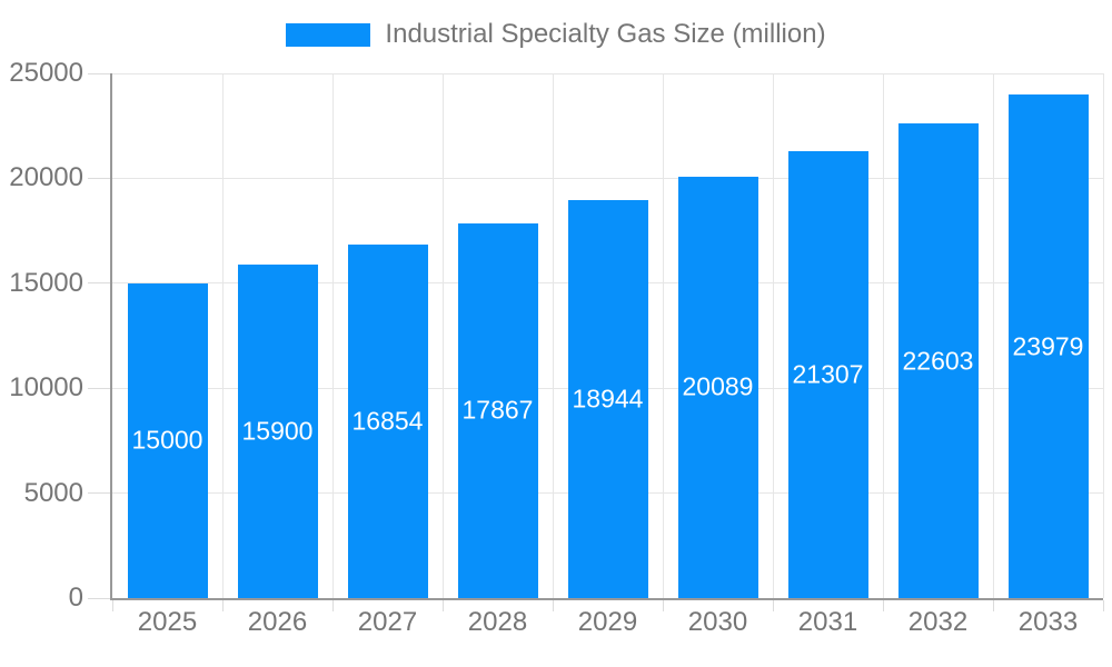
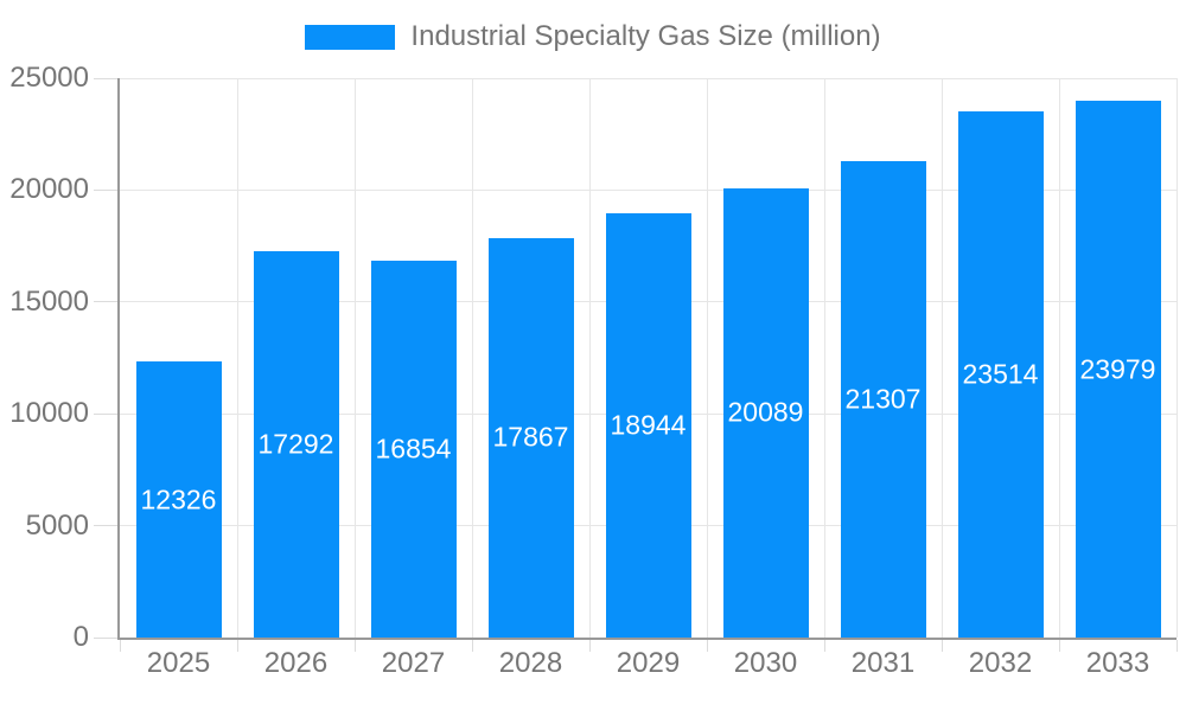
2025: 15000 -> 12326
2026: 15900 -> 17292
2032: 22603 -> 23514
